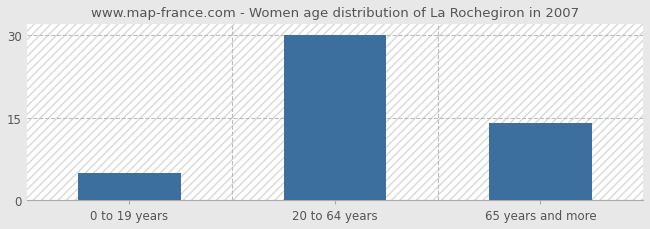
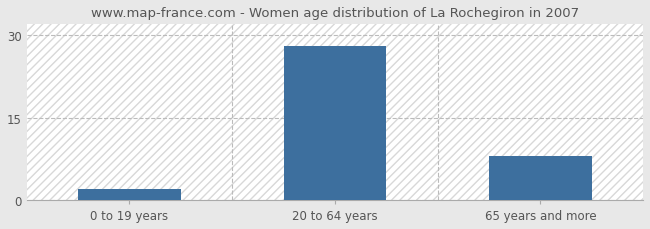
0 to 19 years: 5 -> 2
20 to 64 years: 30 -> 28
65 years and more: 14 -> 8
